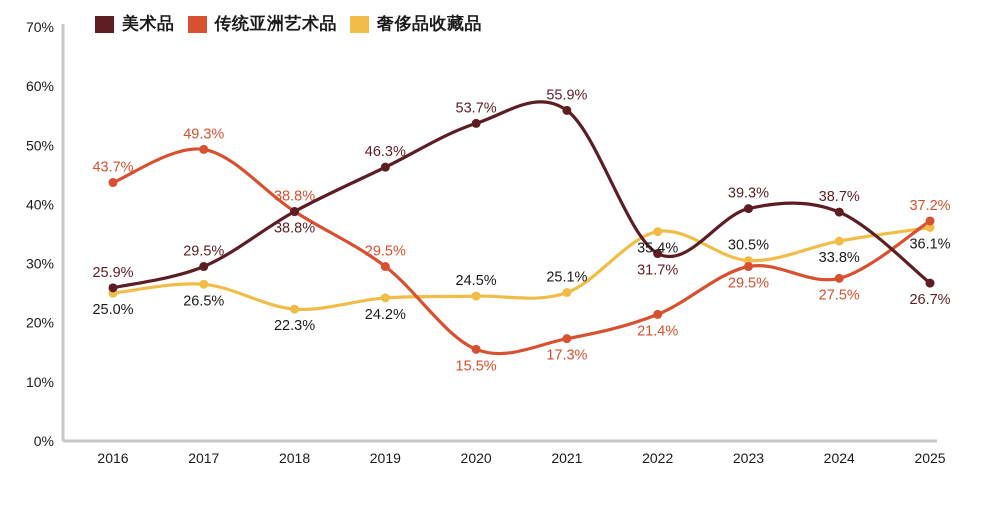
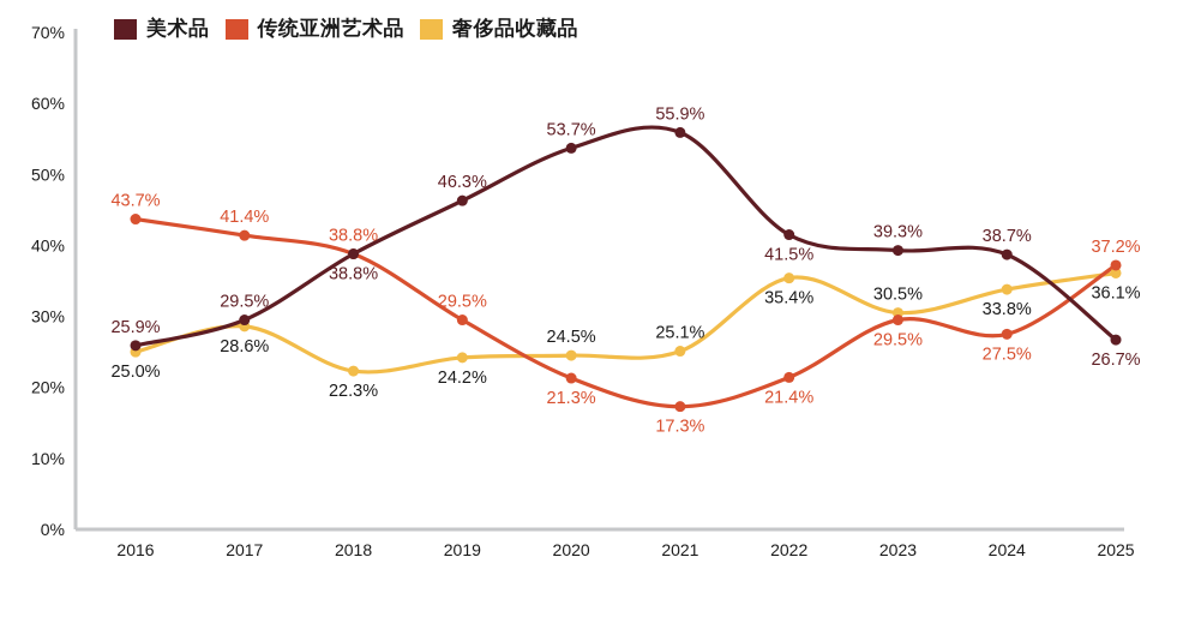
传统亚洲艺术品/2017: 49.3% -> 41.4%
奢侈品收藏品/2017: 26.5% -> 28.6%
传统亚洲艺术品/2020: 15.5% -> 21.3%
美术品/2022: 31.7% -> 41.5%
